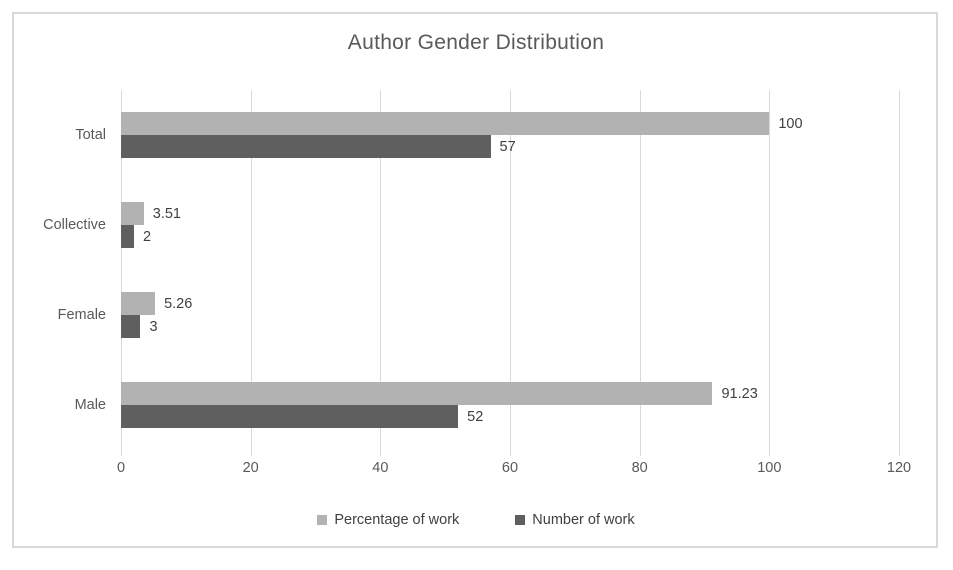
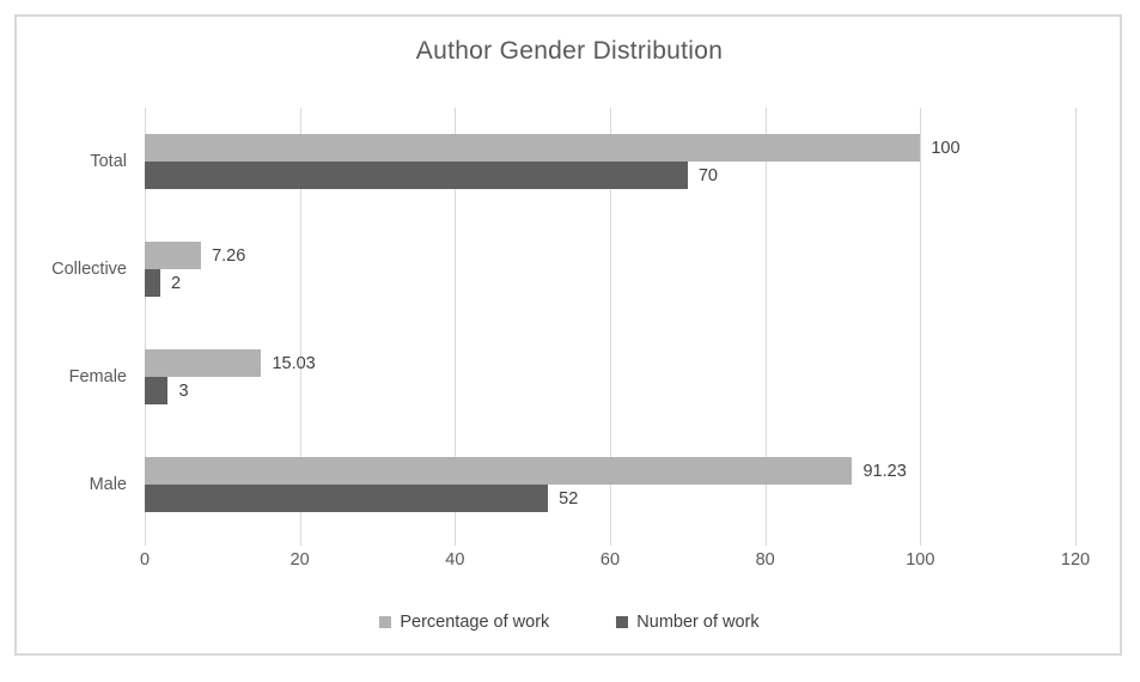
Number of work/Total: 57 -> 70
Percentage of work/Collective: 3.51 -> 7.26
Percentage of work/Female: 5.26 -> 15.03
